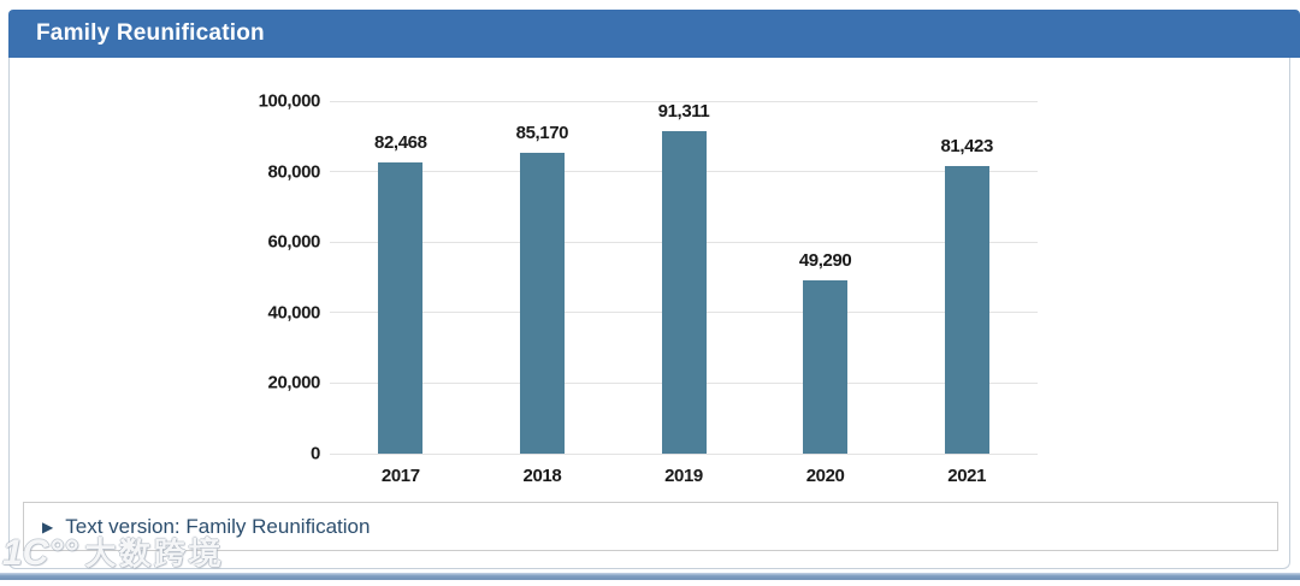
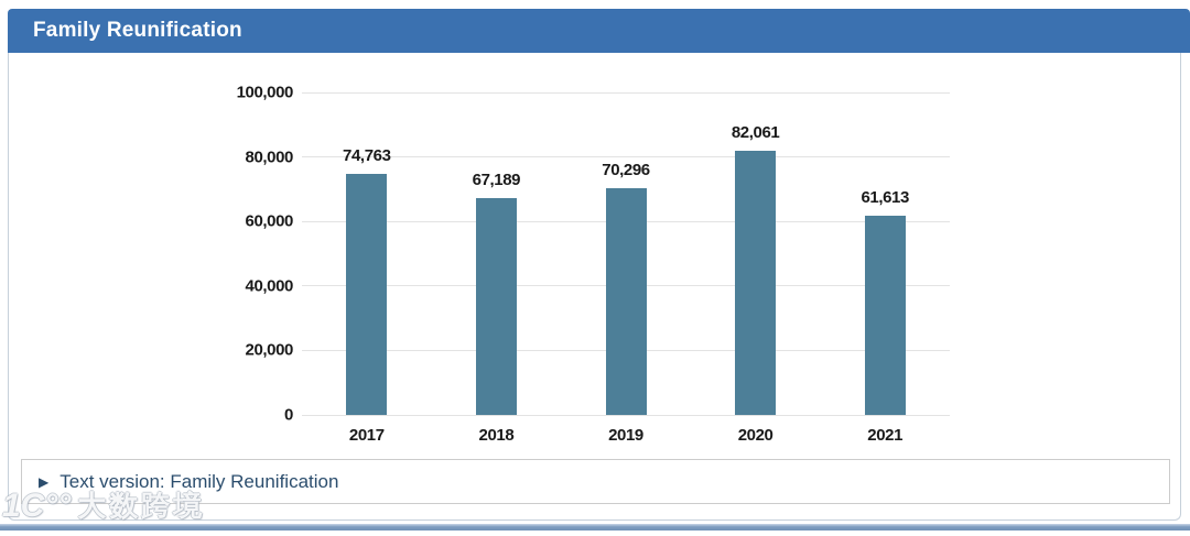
2017: 82,468 -> 74,763
2018: 85,170 -> 67,189
2019: 91,311 -> 70,296
2020: 49,290 -> 82,061
2021: 81,423 -> 61,613
